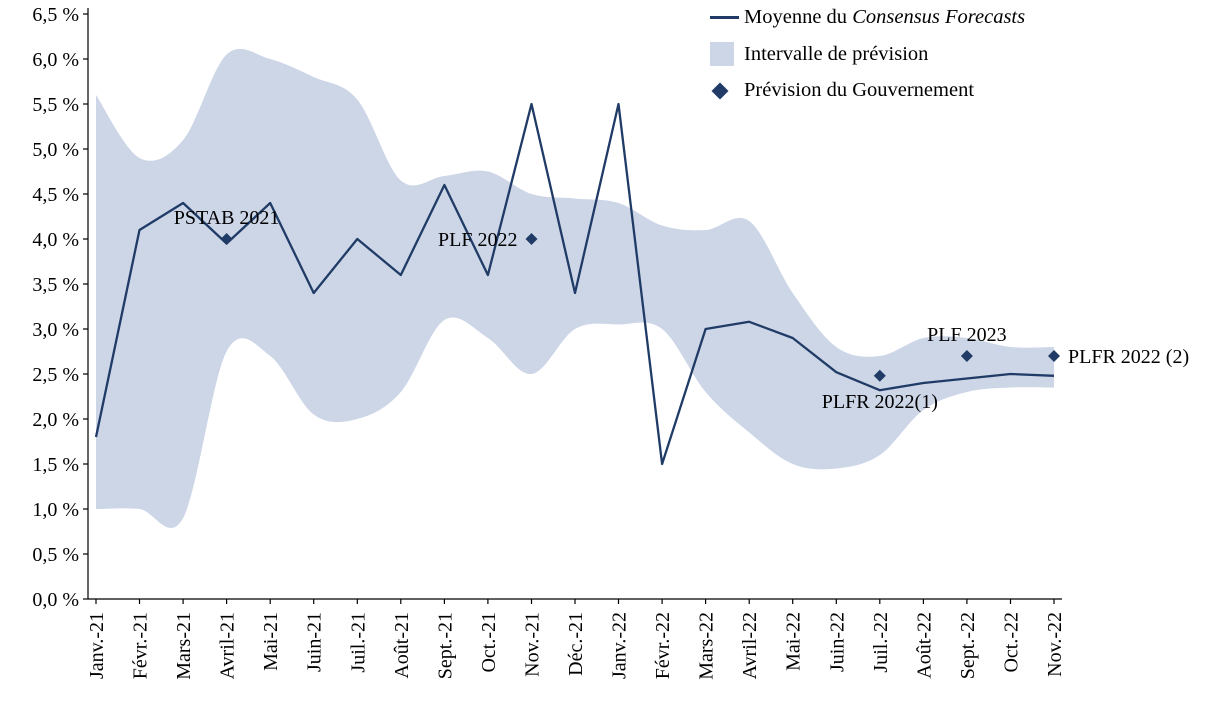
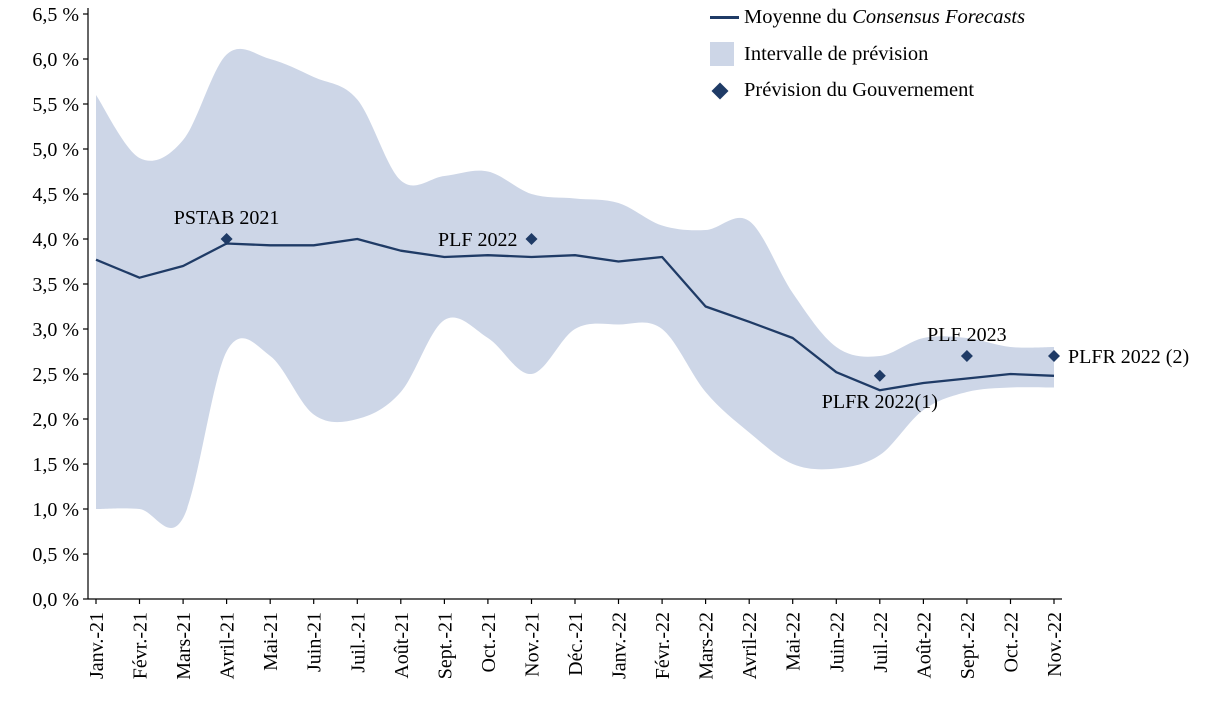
Janv.-21: 1,8% -> 3,8%
Févr.-21: 4,1% -> 3,6%
Mars-21: 4,4% -> 3,7%
Mai-21: 4,4% -> 3,9%
Juin-21: 3,4% -> 3,9%
Août-21: 3,6% -> 3,9%
Sept.-21: 4,6% -> 3,8%
Oct.-21: 3,6% -> 3,8%
Nov.-21: 5,5% -> 3,8%
Déc.-21: 3,4% -> 3,8%
Janv.-22: 5,5% -> 3,8%
Févr.-22: 1,5% -> 3,8%
Mars-22: 3,0% -> 3,2%
